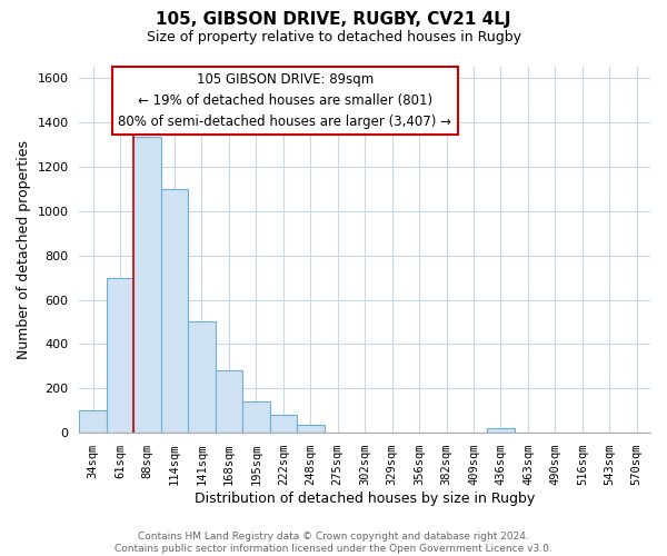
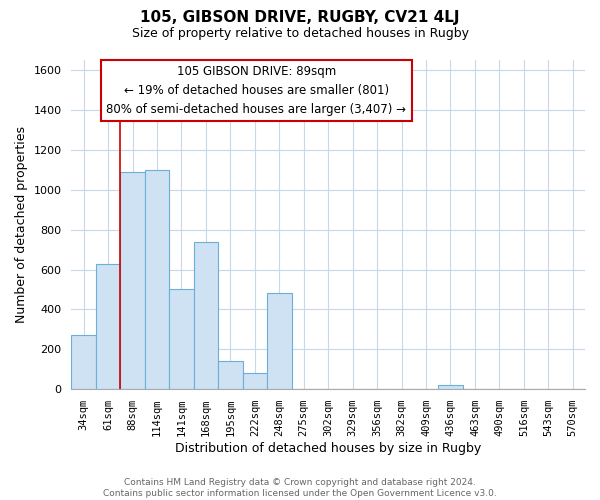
34sqm: 100 -> 270
61sqm: 700 -> 630
88sqm: 1340 -> 1090
168sqm: 280 -> 740
248sqm: 40 -> 480
